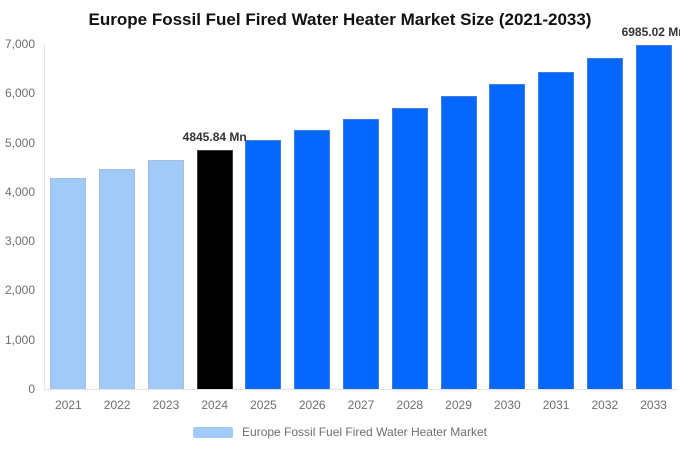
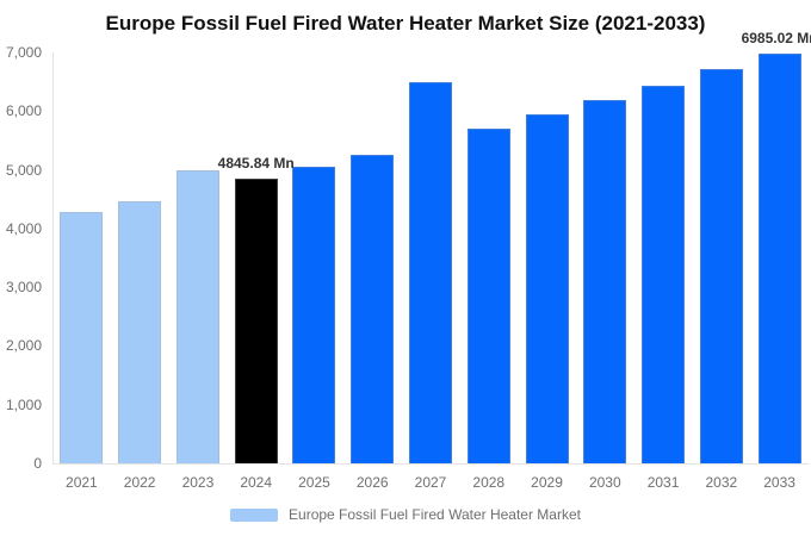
2023: 4700 -> 5000
2027: 5500 -> 6500
